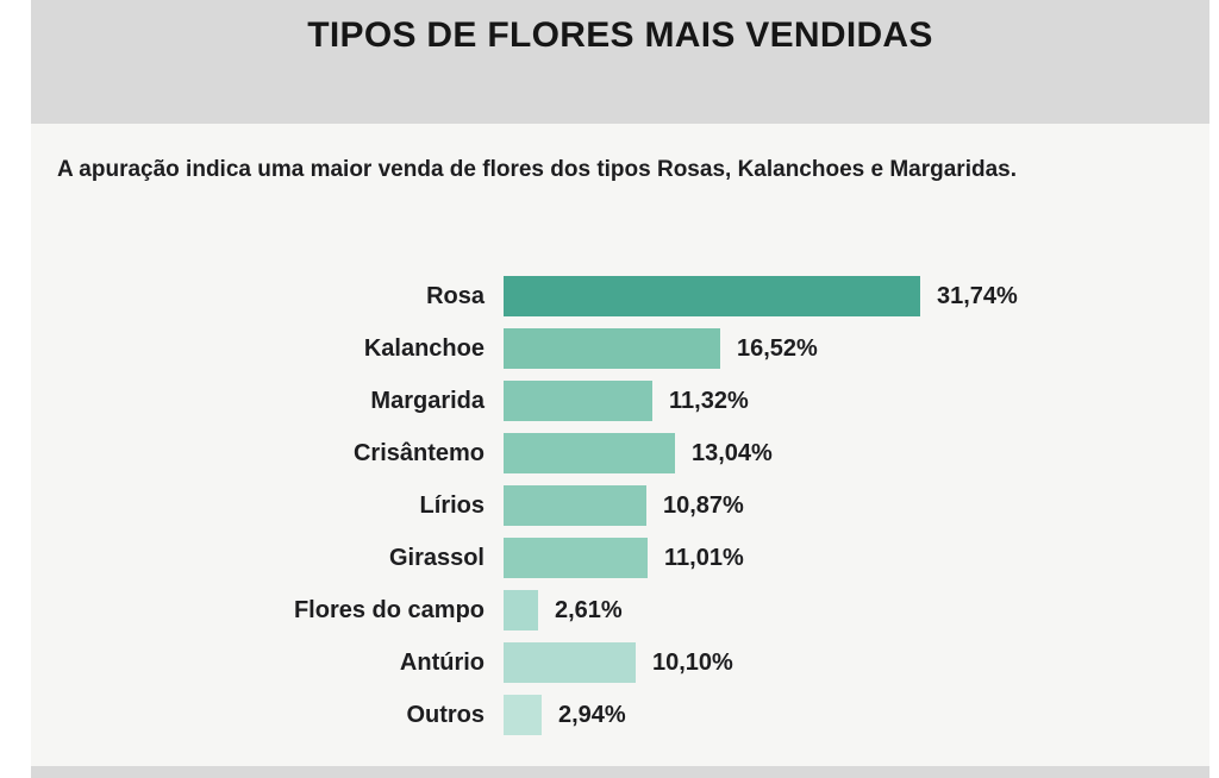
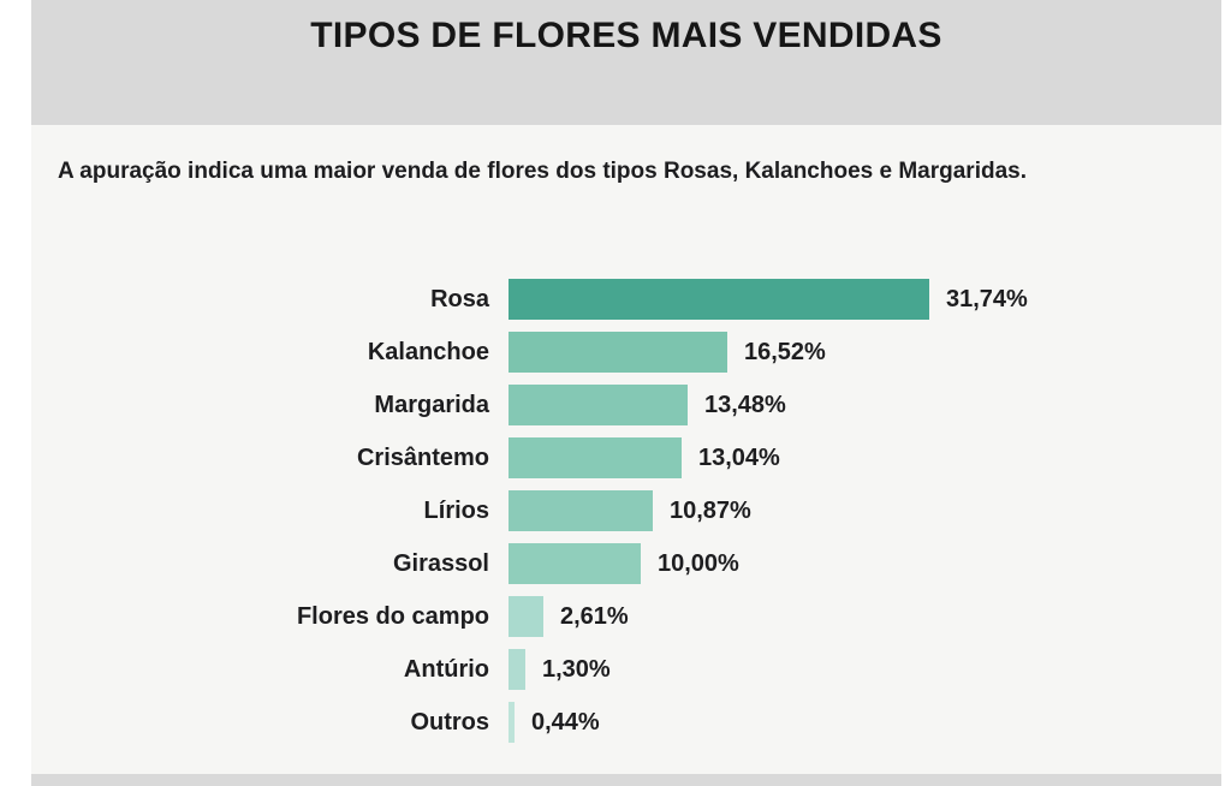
Margarida: 11,32% -> 13,48%
Girassol: 11,01% -> 10,00%
Antúrio: 10,10% -> 1,30%
Outros: 2,94% -> 0,44%
